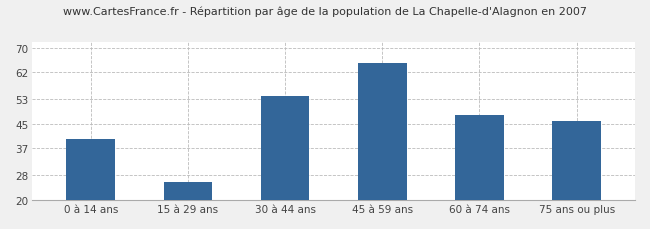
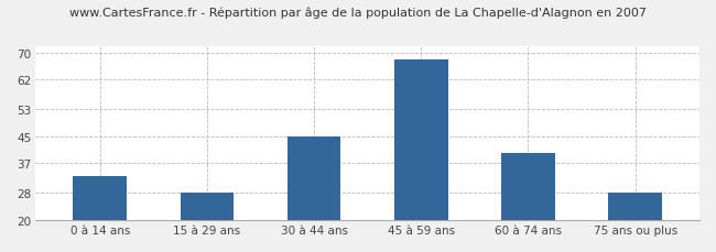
0 à 14 ans: 40 -> 33
15 à 29 ans: 26 -> 28
30 à 44 ans: 54 -> 45
45 à 59 ans: 65 -> 68
60 à 74 ans: 48 -> 40
75 ans ou plus: 46 -> 28
